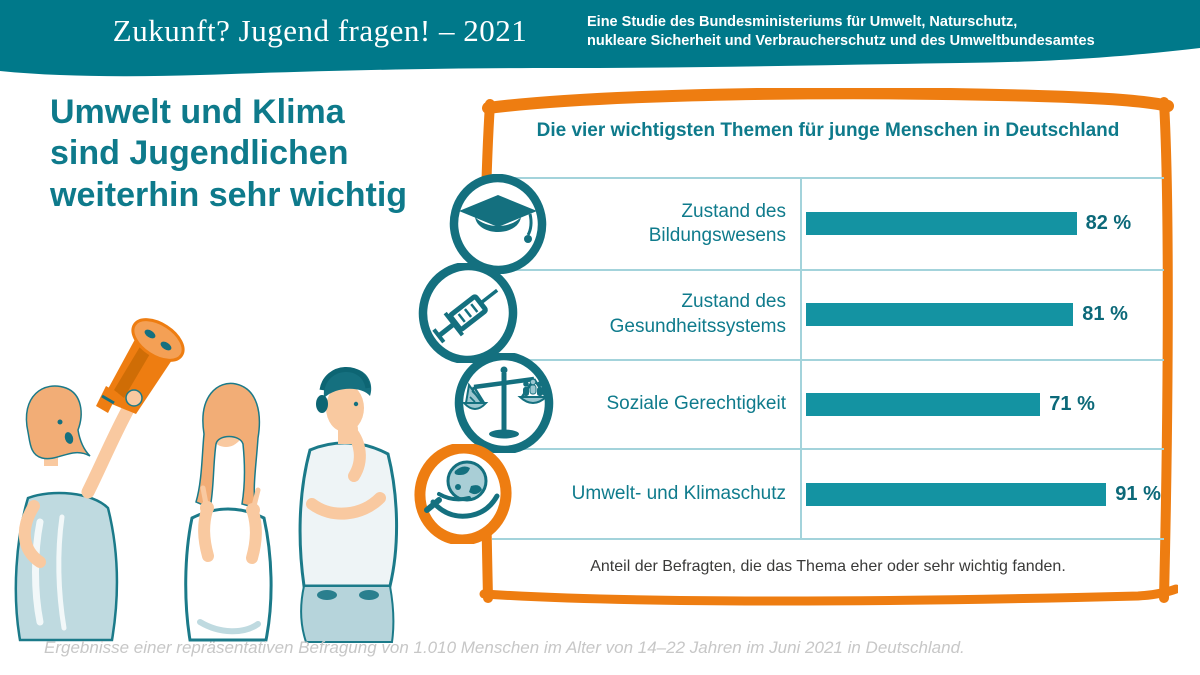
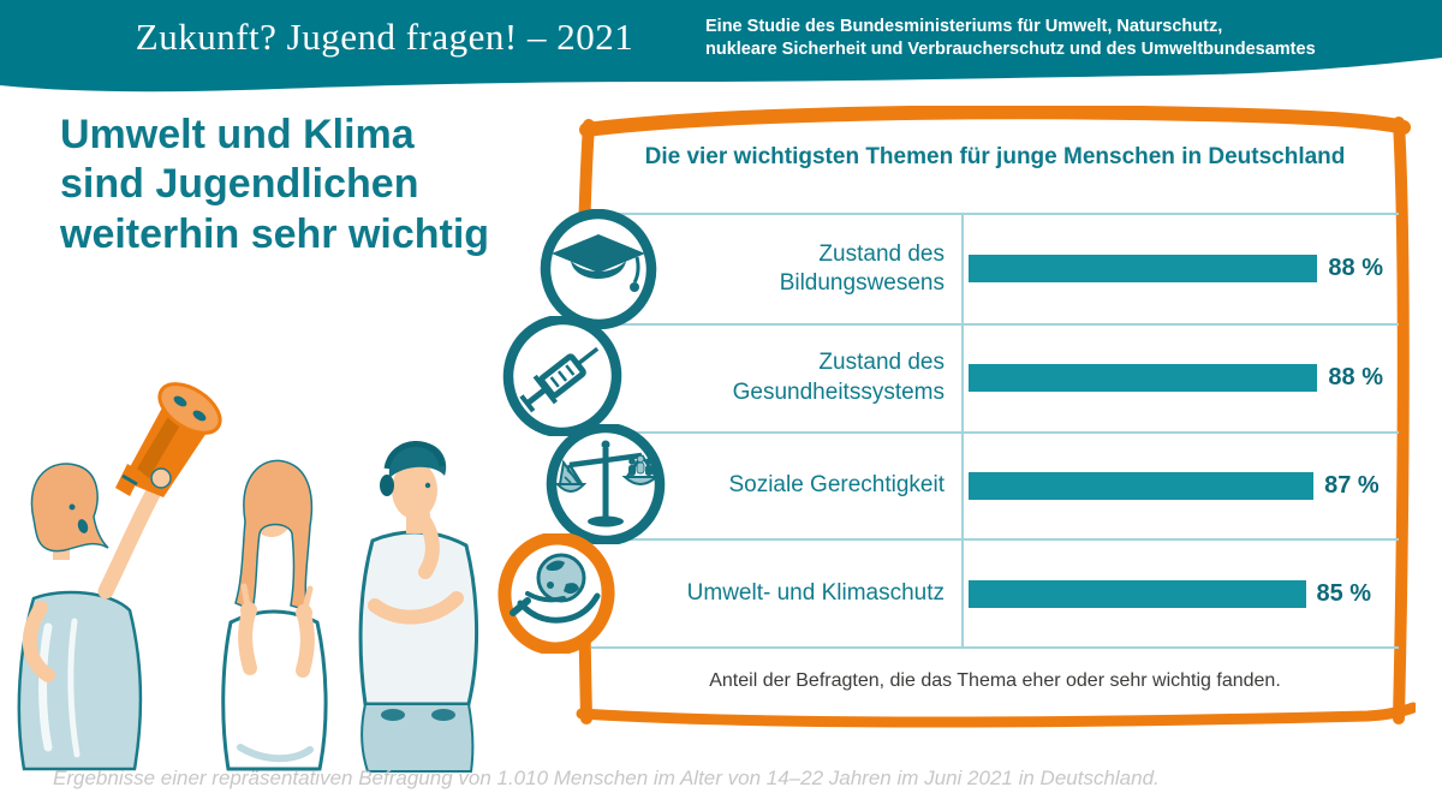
Zustand des Bildungswesens: 82 -> 88
Zustand des Gesundheitssystems: 81 -> 88
Soziale Gerechtigkeit: 71 -> 87
Umwelt- und Klimaschutz: 91 -> 85
